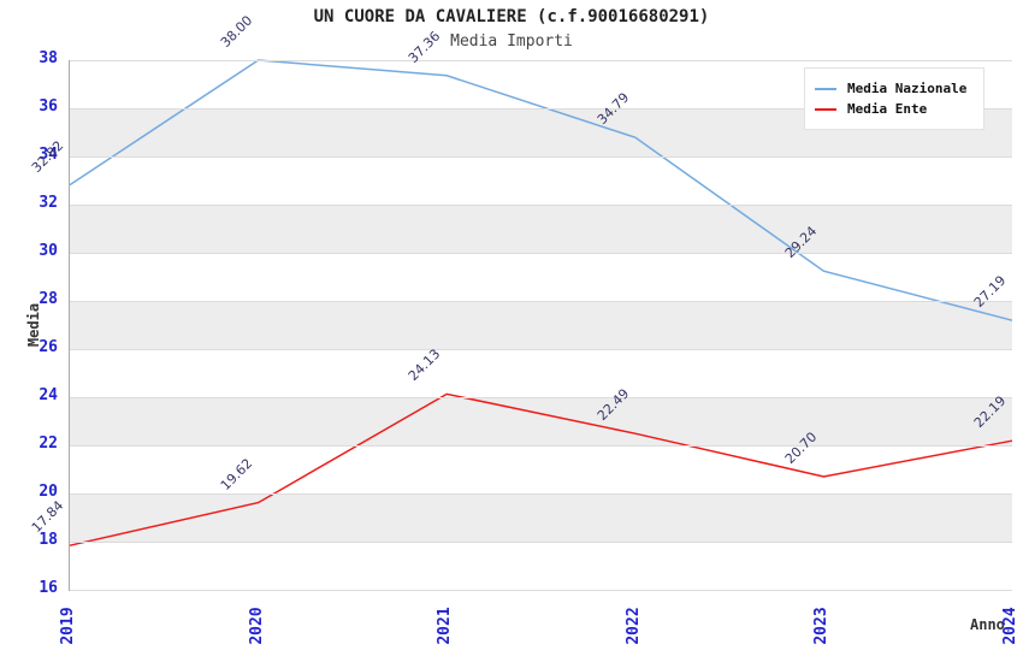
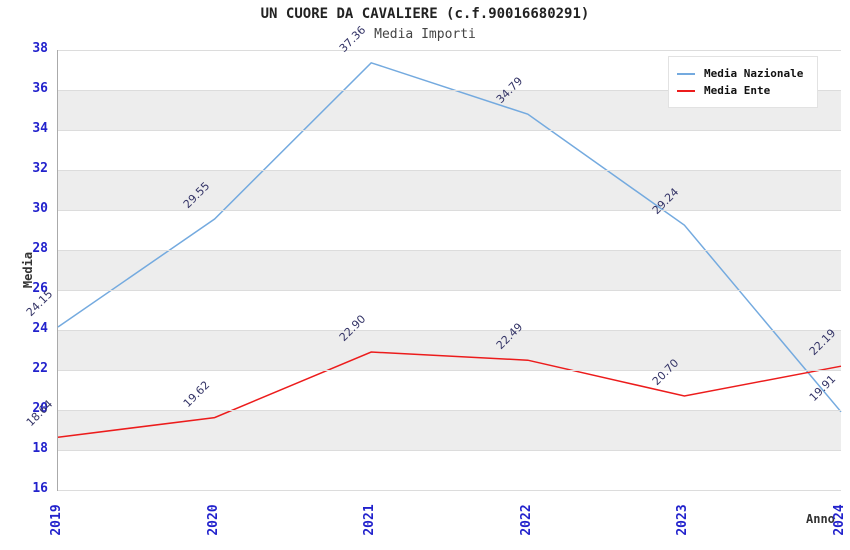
Media Nazionale/2019: 32.82 -> 24.15
Media Ente/2019: 17.84 -> 18.64
Media Nazionale/2020: 38.00 -> 29.55
Media Ente/2021: 24.13 -> 22.90
Media Nazionale/2024: 27.19 -> 19.91
